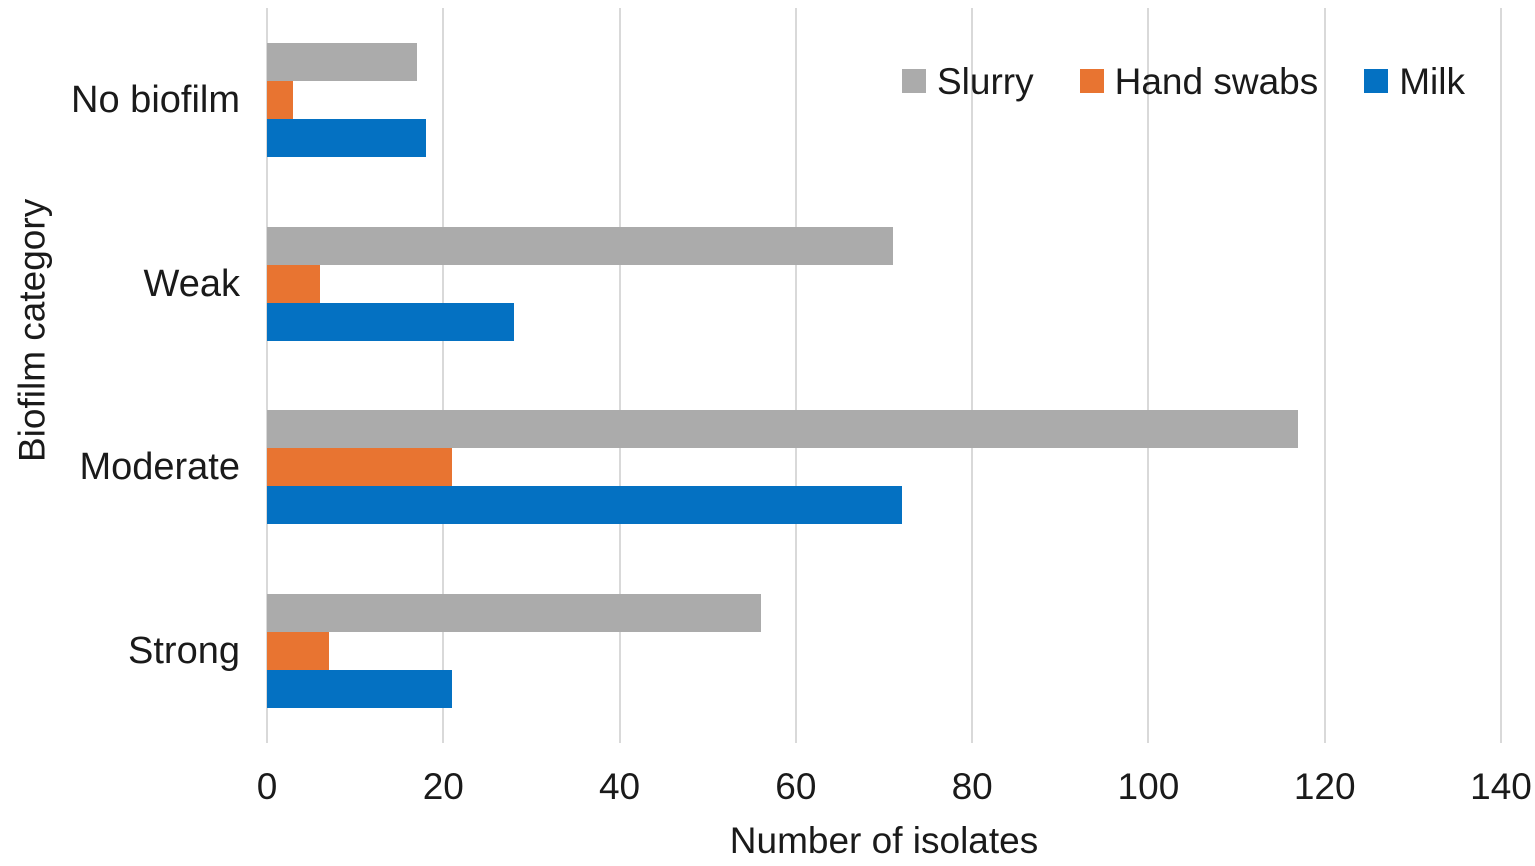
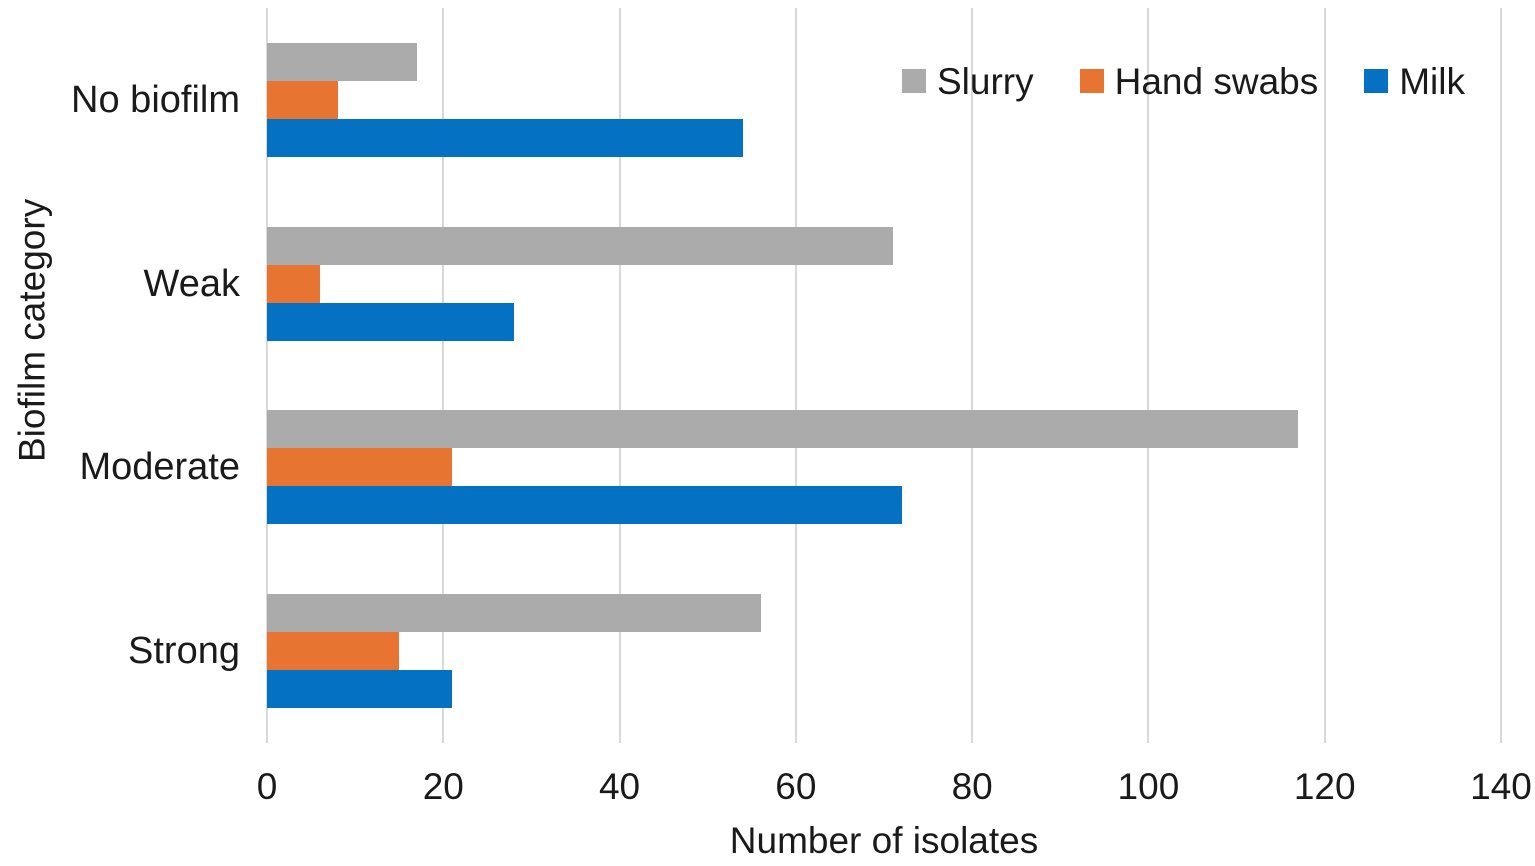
Hand swabs/No biofilm: 3 -> 8
Milk/No biofilm: 18 -> 54
Hand swabs/Strong: 7 -> 15
